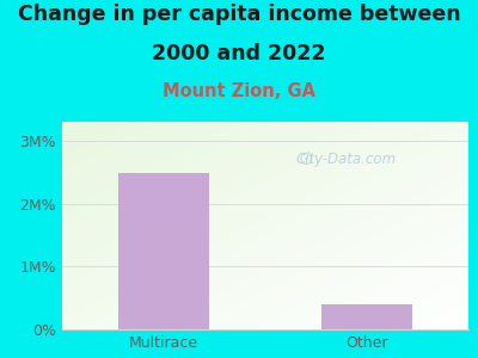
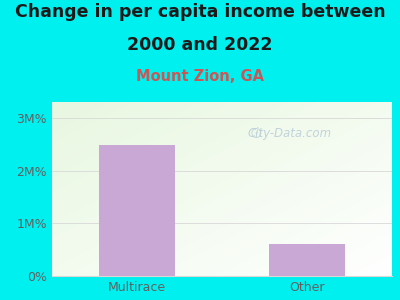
Other: 0.40M% -> 0.60M%
